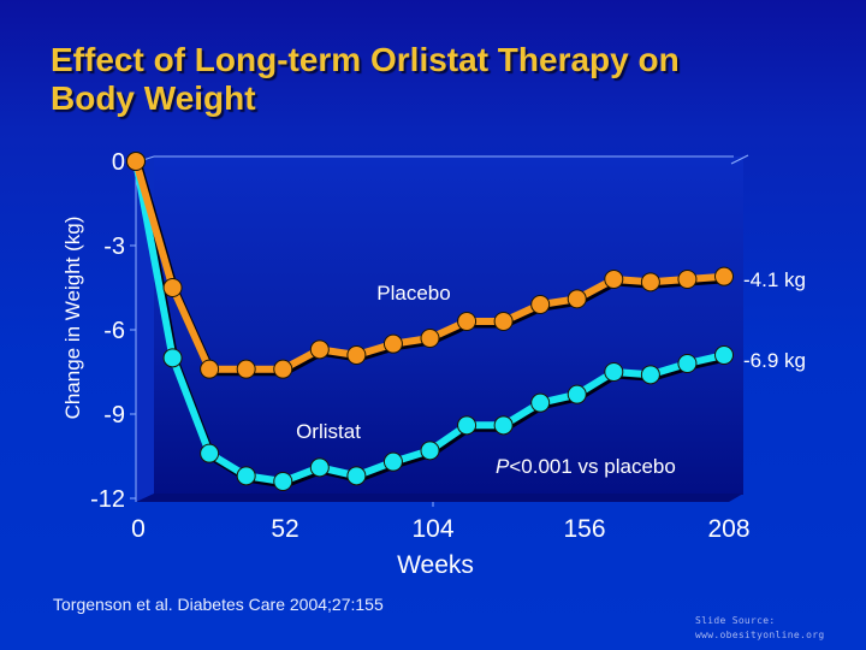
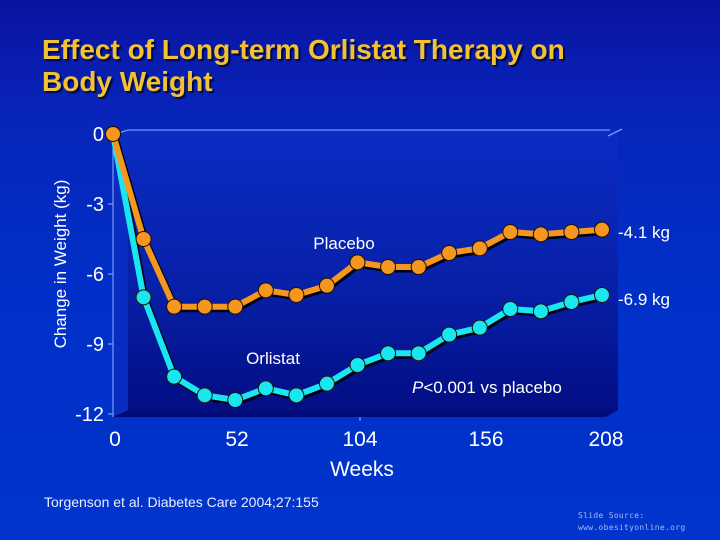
Placebo/104: -6.3 -> -5.5
Orlistat/104: -10.3 -> -9.9
